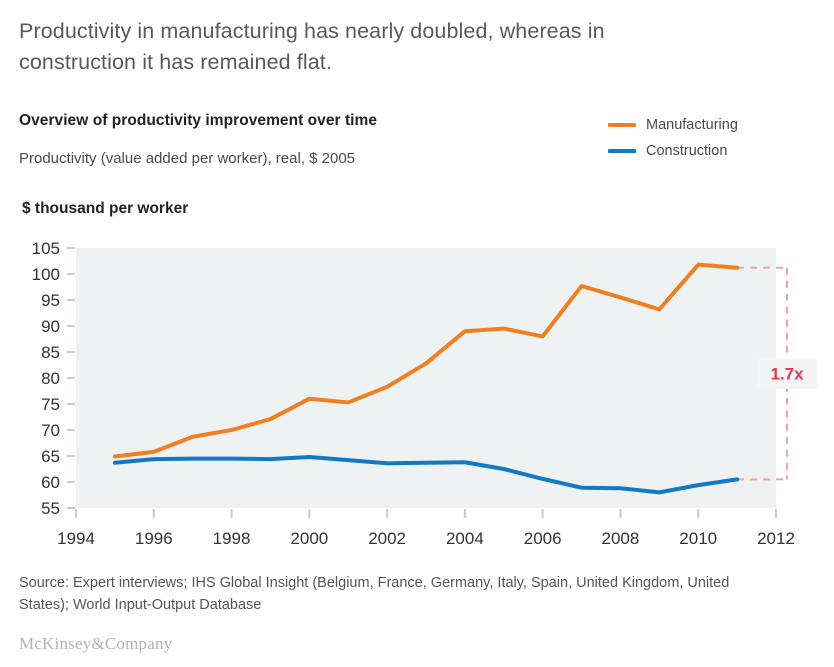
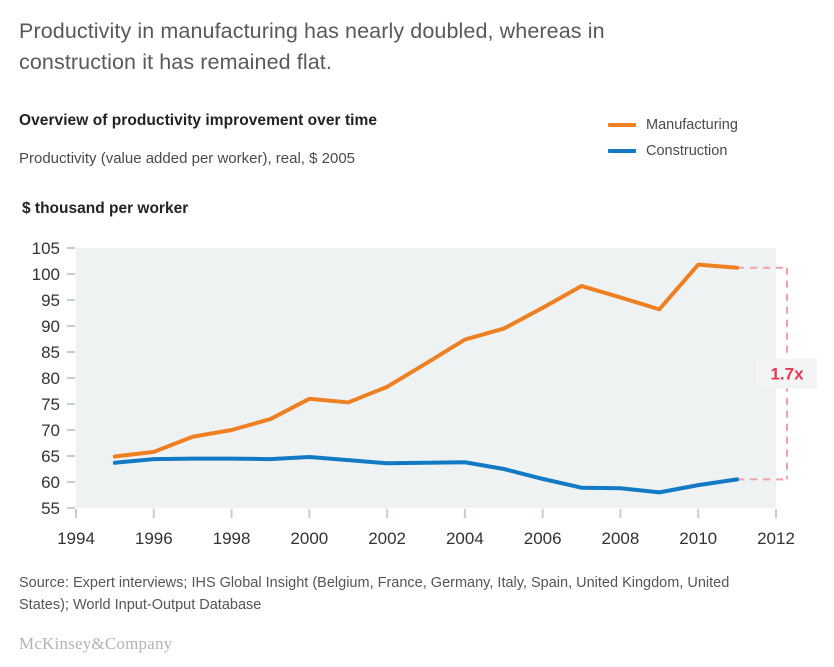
Manufacturing/2004: 89 -> 87
Manufacturing/2006: 88 -> 94
